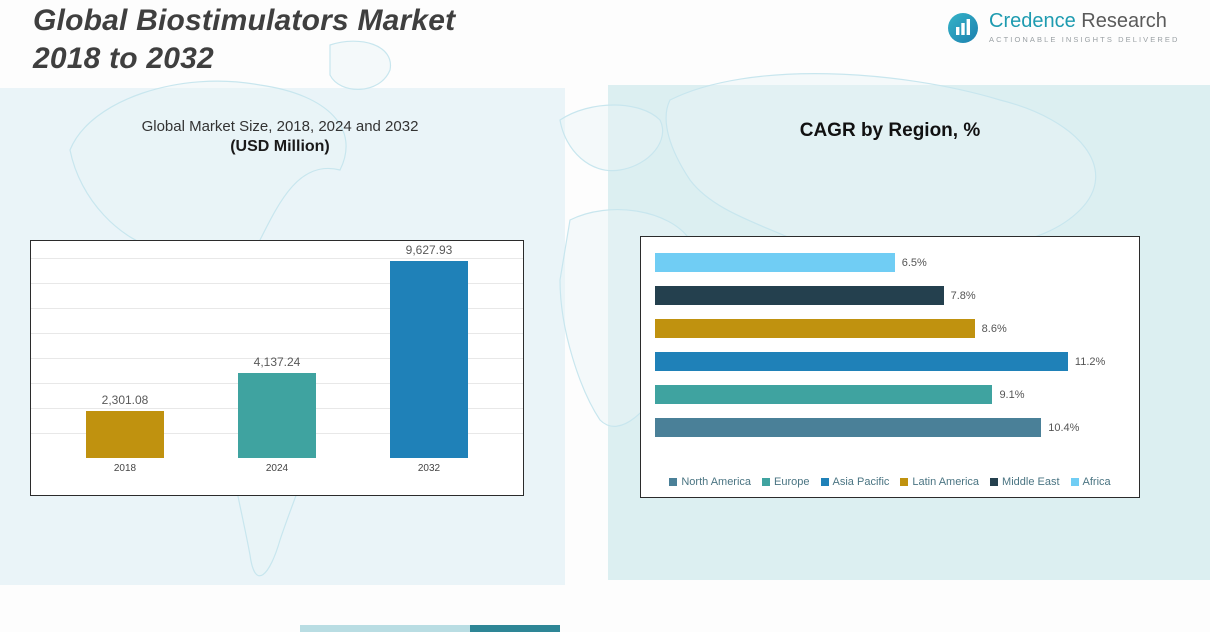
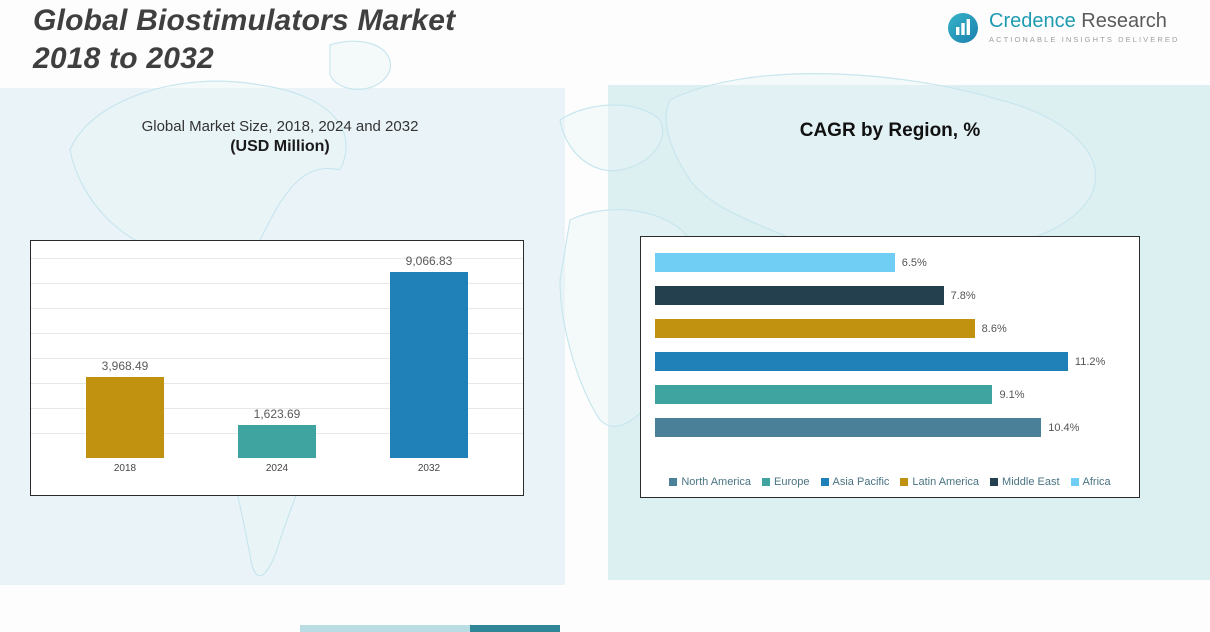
Global Market Size, 2018, 2024 and 2032/2018: 2,301.08 -> 3,968.49
Global Market Size, 2018, 2024 and 2032/2024: 4,137.24 -> 1,623.69
Global Market Size, 2018, 2024 and 2032/2032: 9,627.93 -> 9,066.83
